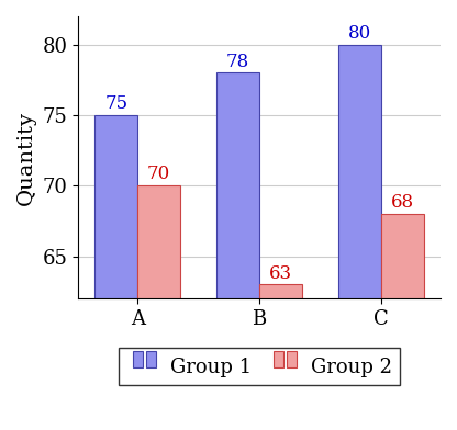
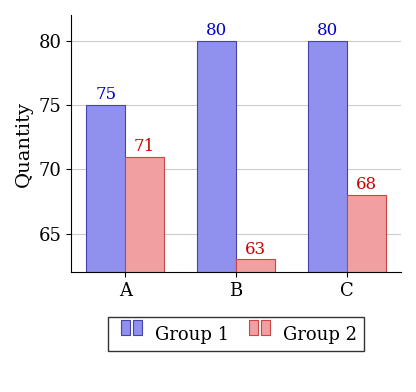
Group 2/A: 70 -> 71
Group 1/B: 78 -> 80
